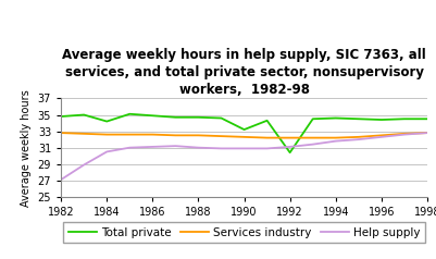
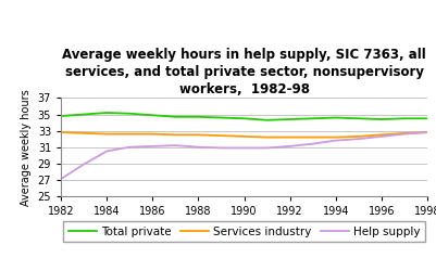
Total private/1984: 34.2 -> 35.2
Total private/1990: 33.2 -> 34.5
Total private/1992: 30.4 -> 34.4
